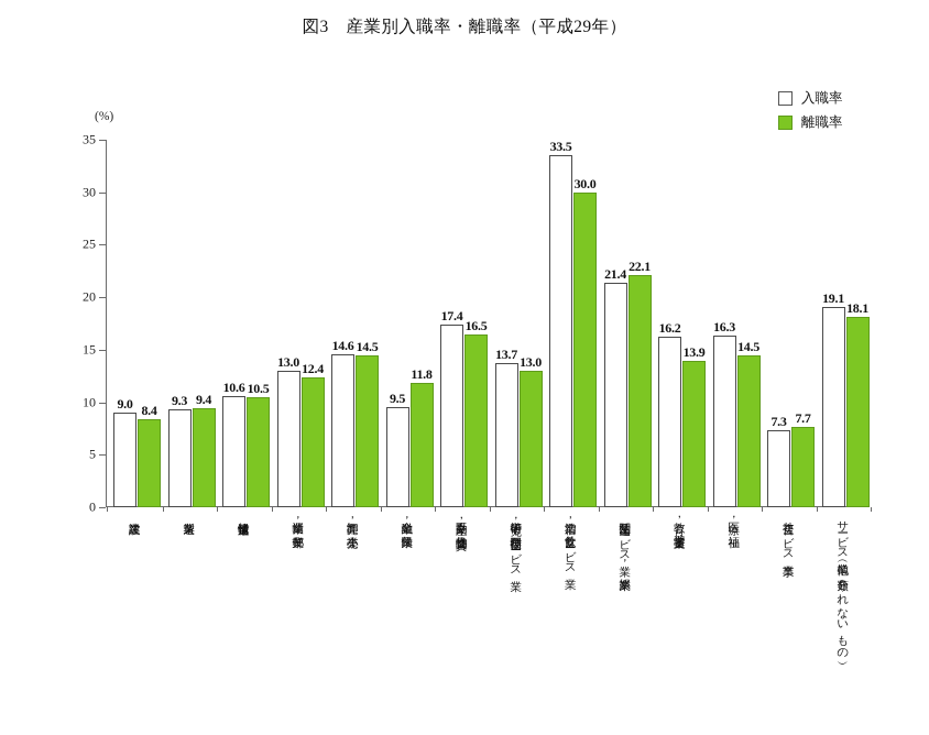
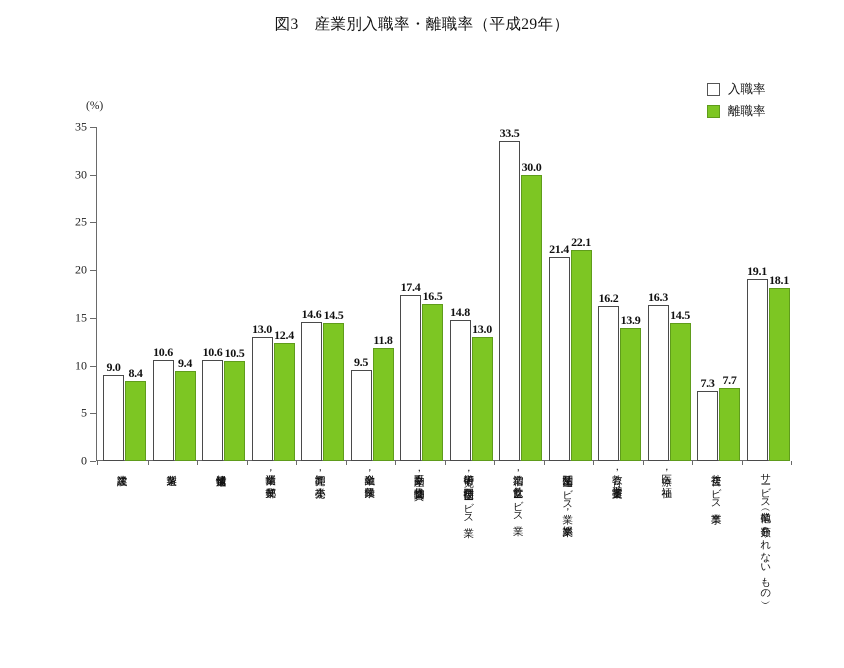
入職率/製造業: 9.3 -> 10.6
入職率/学術研究，専門・技術サービス業: 13.7 -> 14.8
